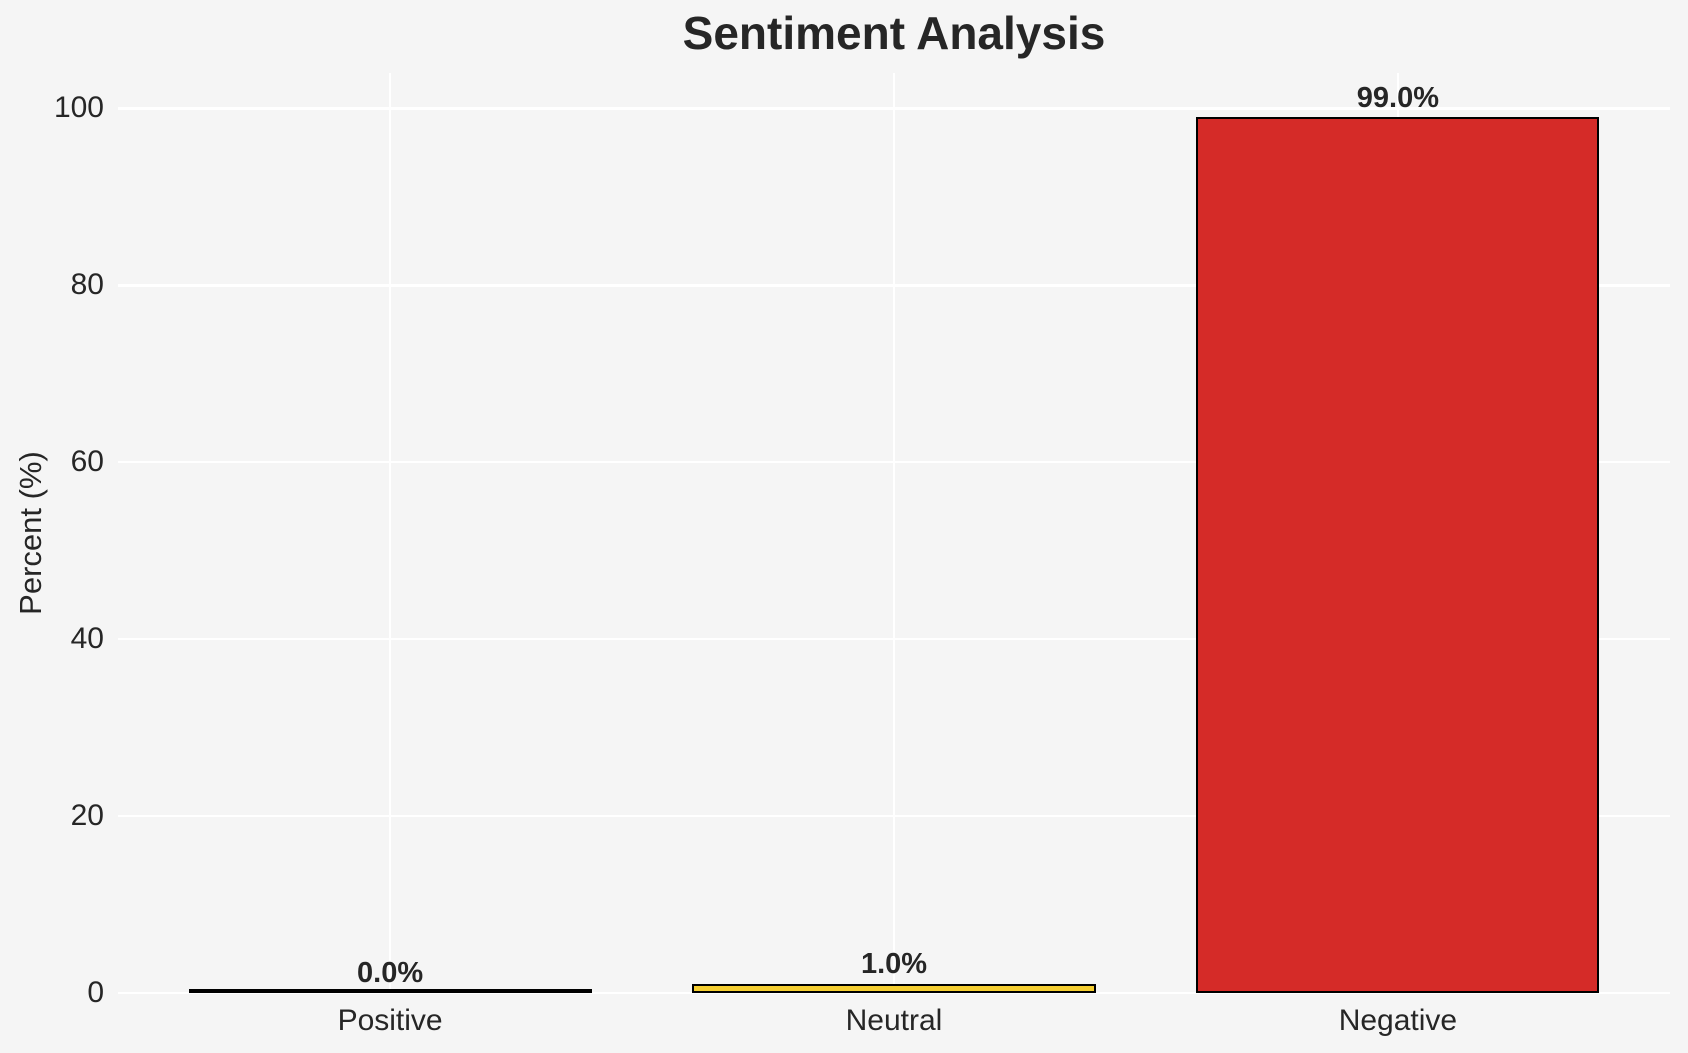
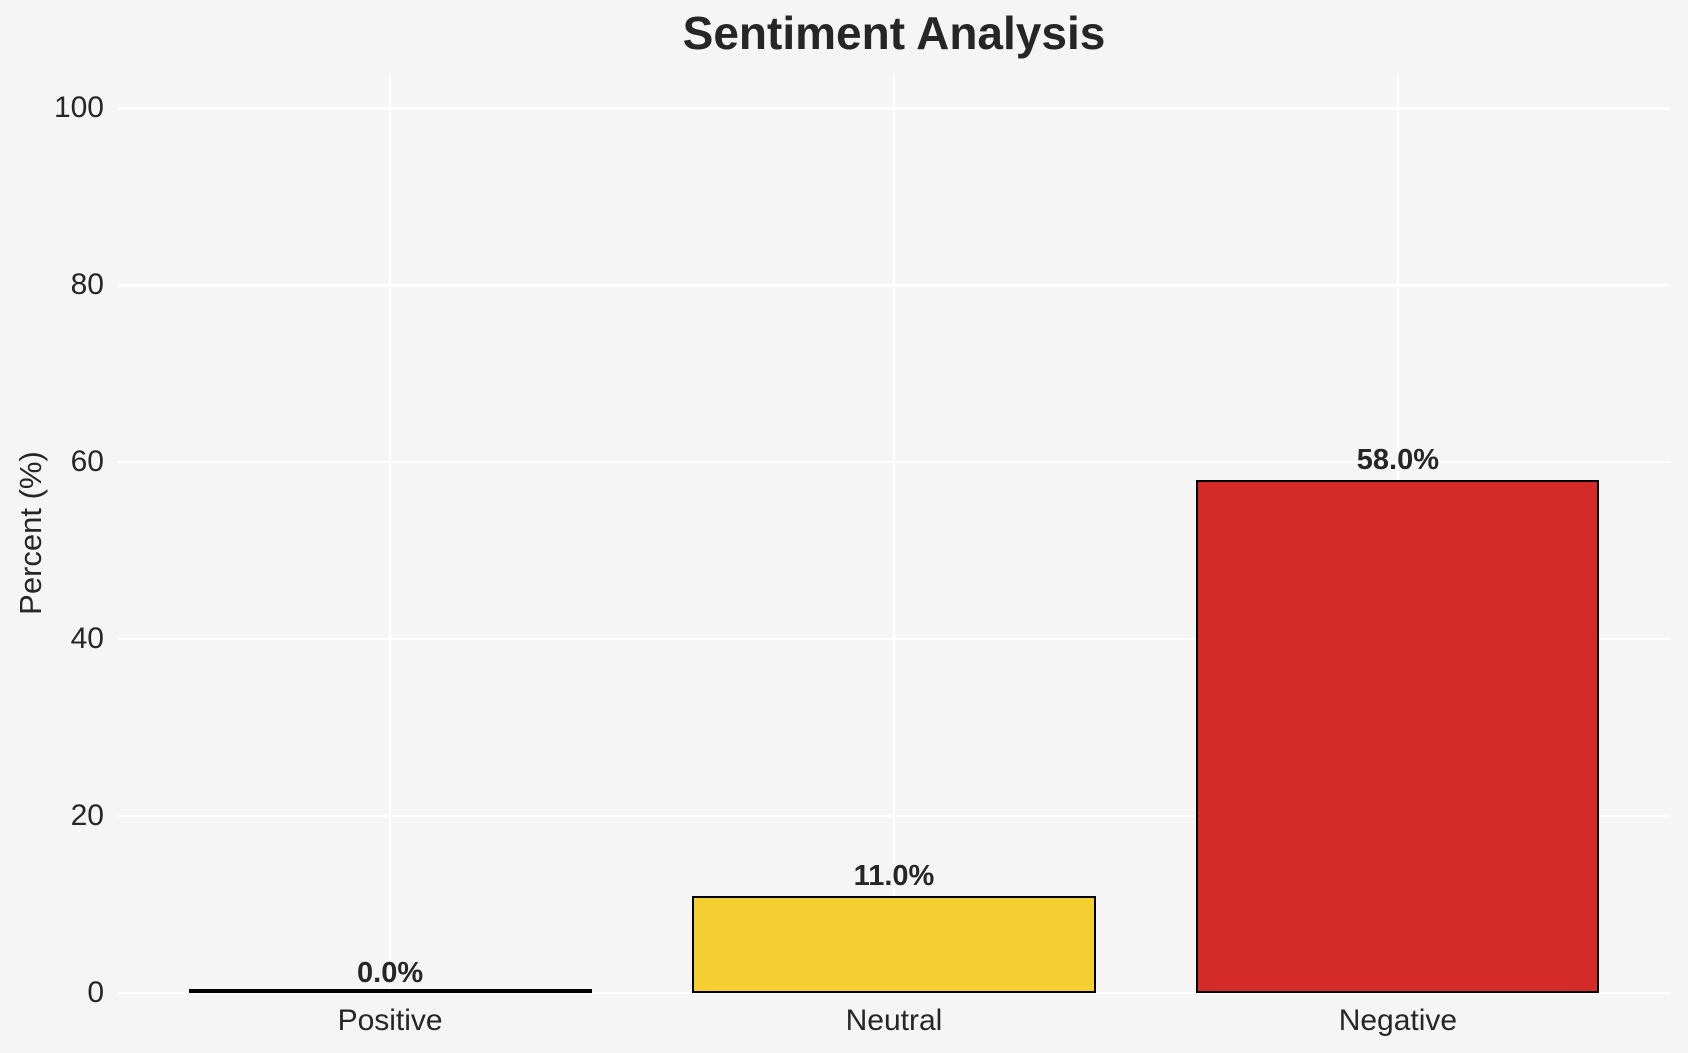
Neutral: 1.0% -> 11.0%
Negative: 99.0% -> 58.0%
